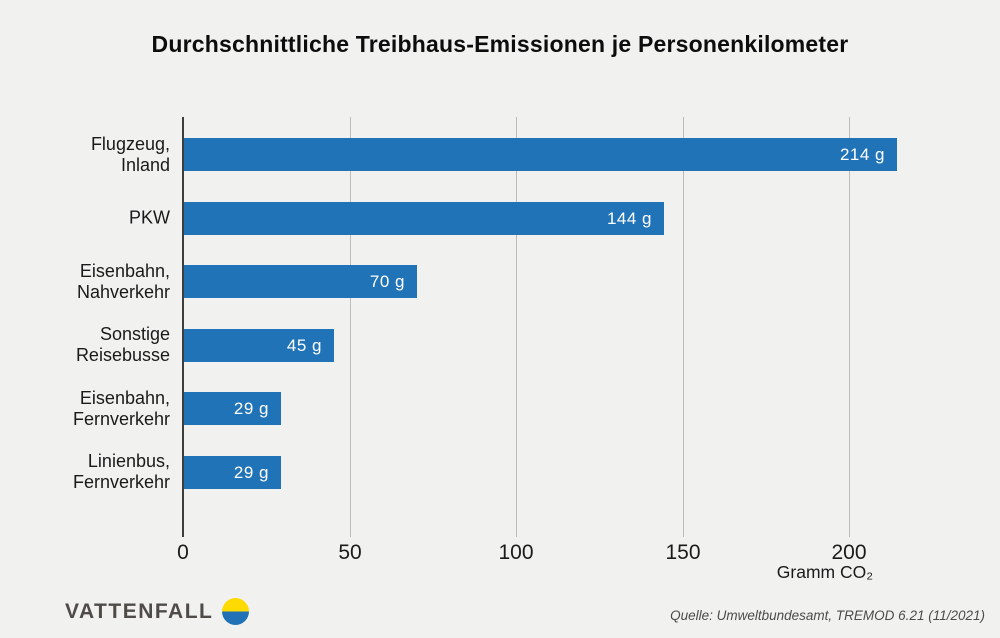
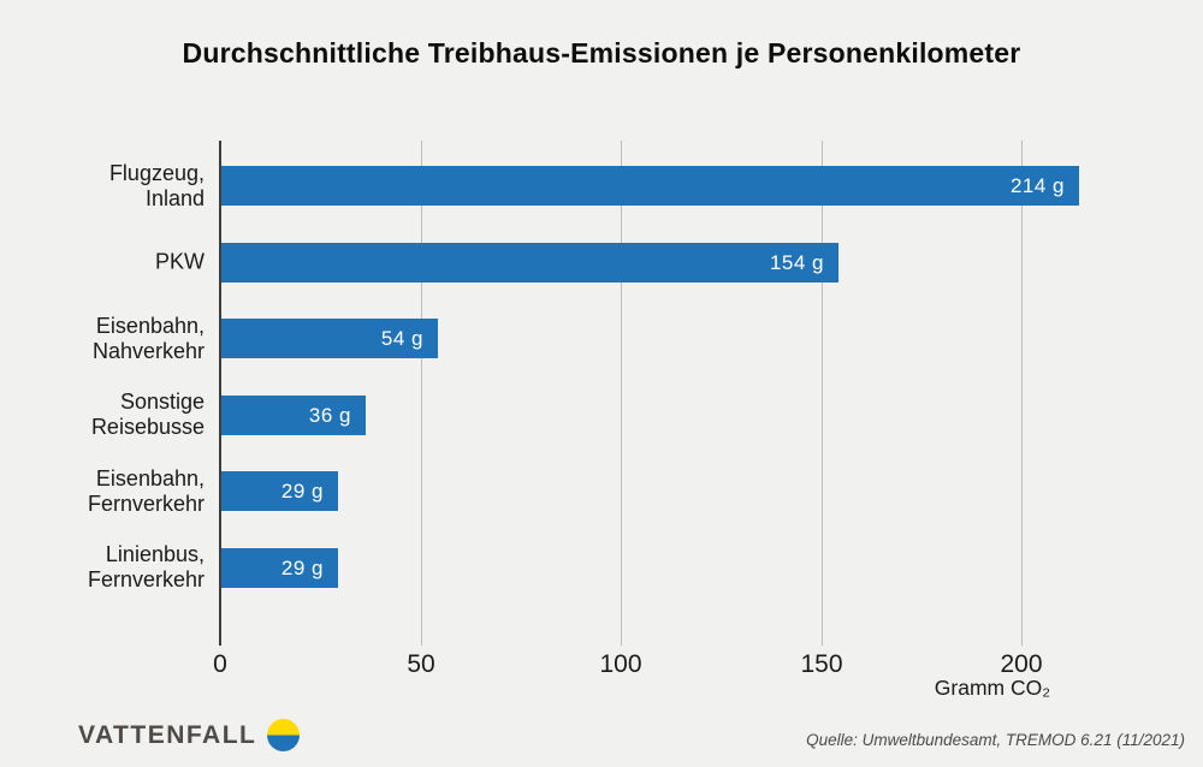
PKW: 144 -> 154
Eisenbahn, Nahverkehr: 70 -> 54
Sonstige Reisebusse: 45 -> 36
